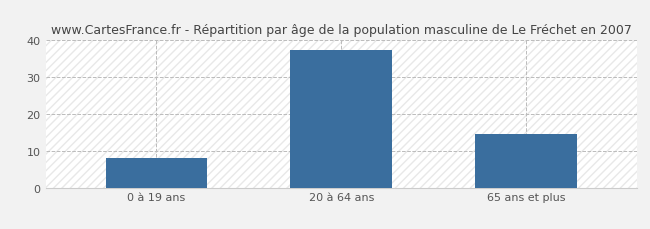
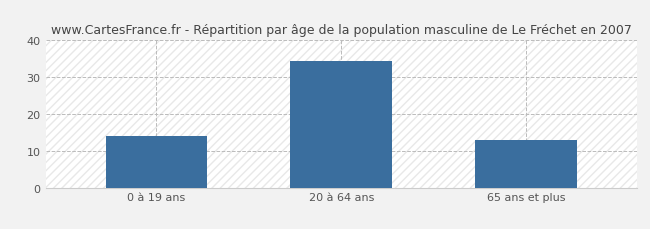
0 à 19 ans: 8.0 -> 14.0
20 à 64 ans: 37.5 -> 34.5
65 ans et plus: 14.5 -> 13.0
